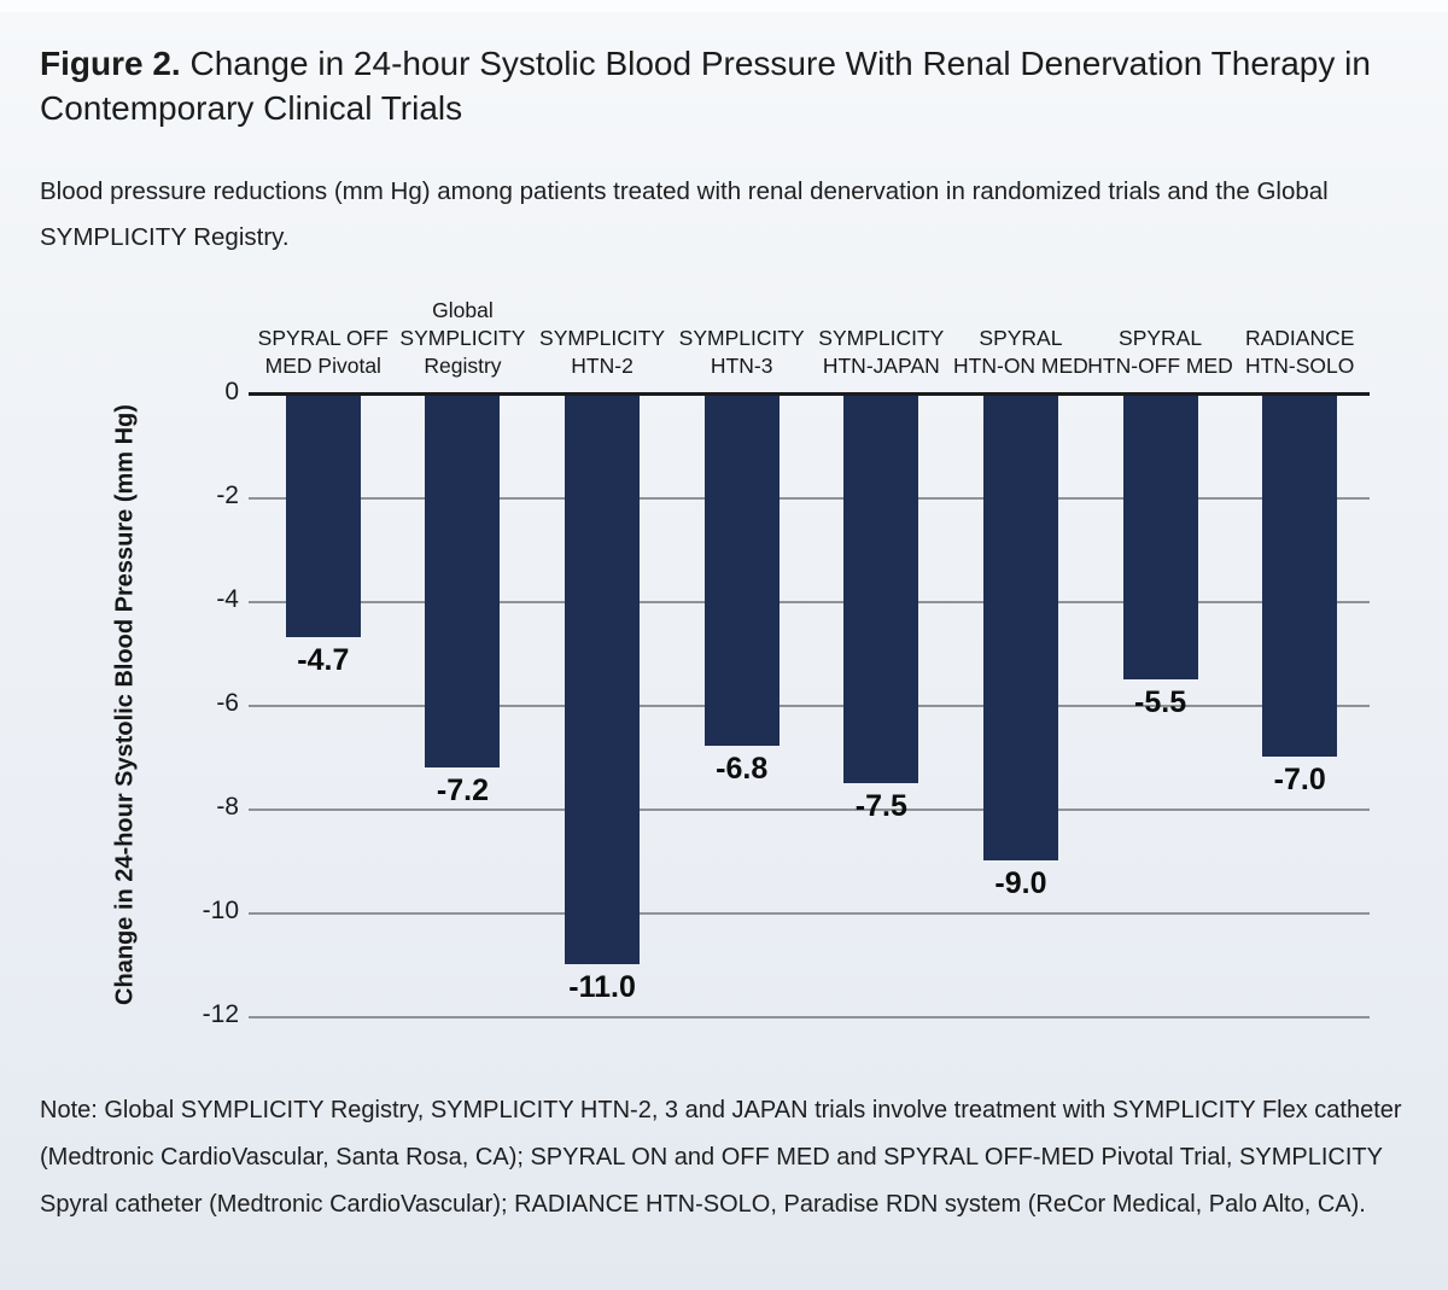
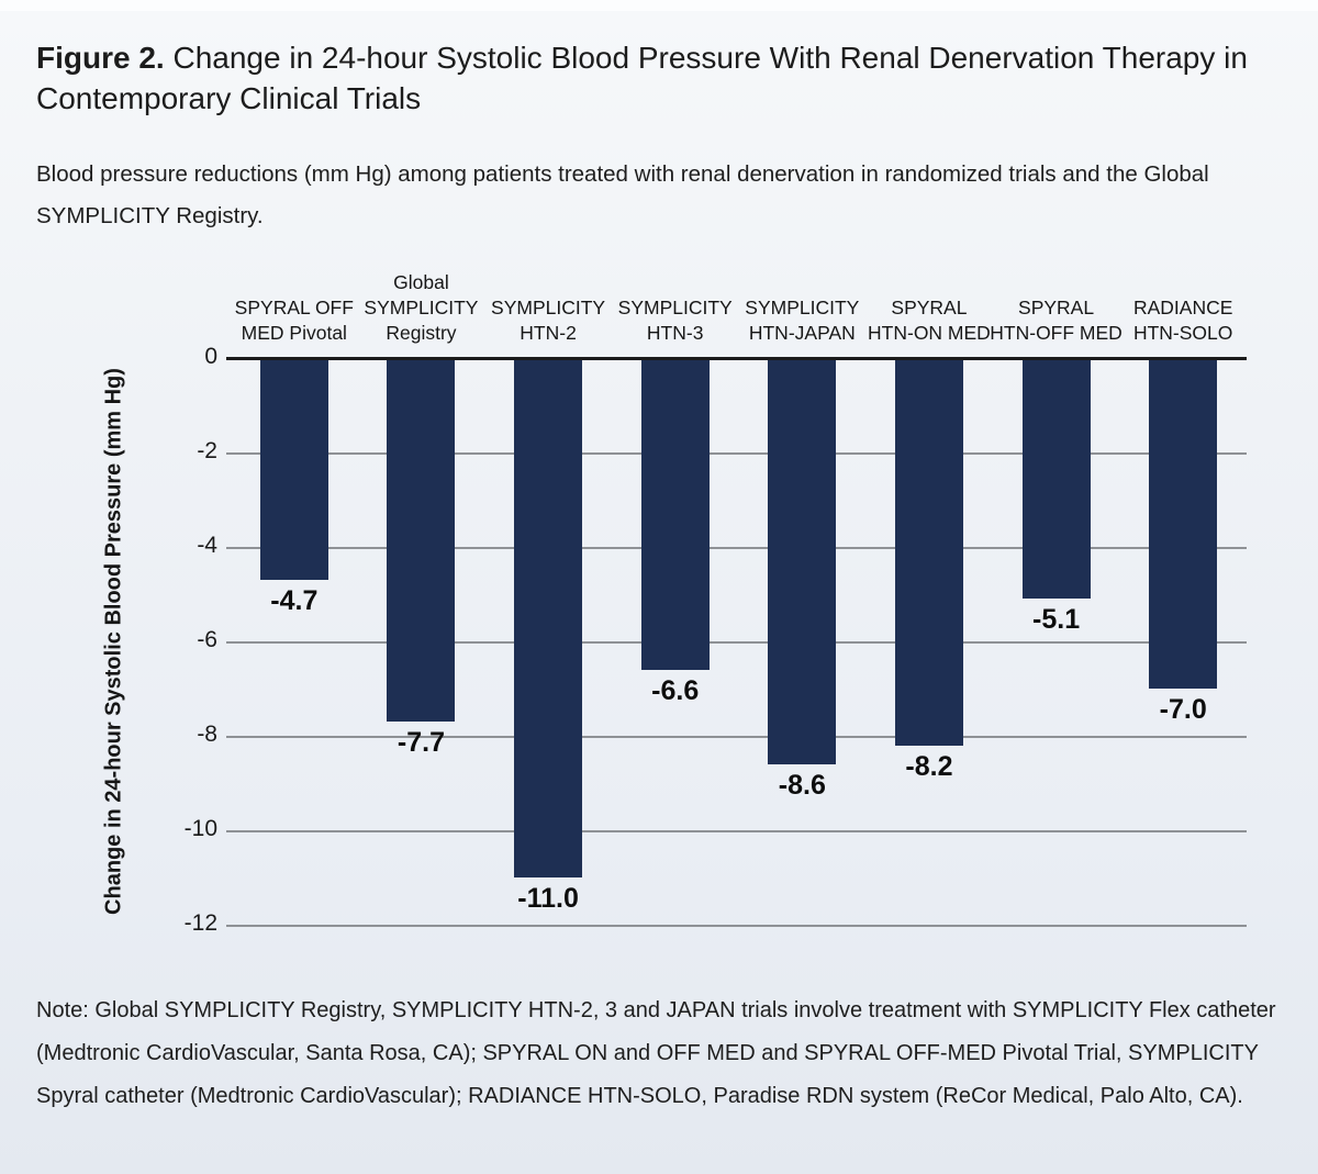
Global SYMPLICITY Registry: -7.2 -> -7.7
SYMPLICITY HTN-3: -6.8 -> -6.6
SYMPLICITY HTN-JAPAN: -7.5 -> -8.6
SPYRAL HTN-ON MED: -9.0 -> -8.2
SPYRAL HTN-OFF MED: -5.5 -> -5.1
